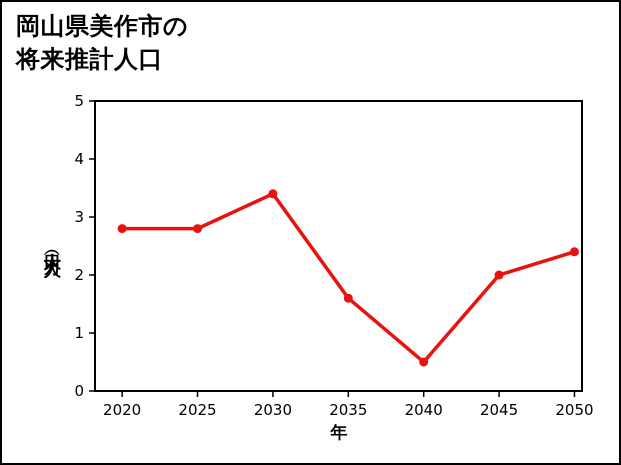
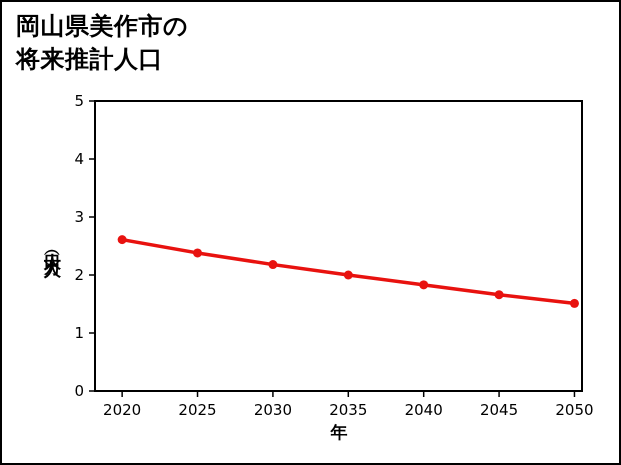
2020: 2.8 -> 2.6
2025: 2.8 -> 2.4
2030: 3.4 -> 2.2
2035: 1.6 -> 2.0
2040: 0.5 -> 1.8
2045: 2.0 -> 1.7
2050: 2.4 -> 1.5
